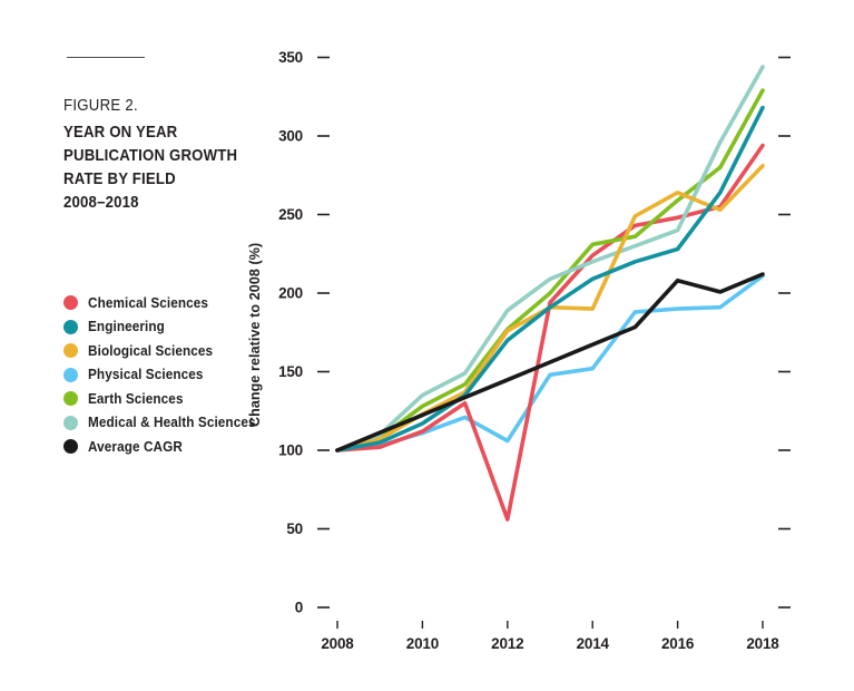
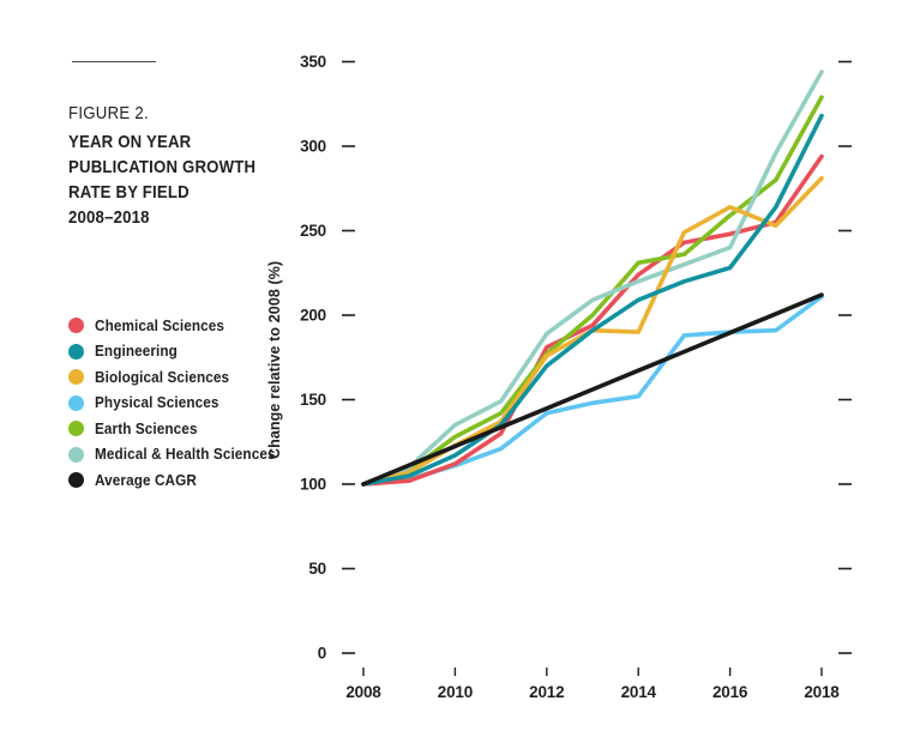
Chemical Sciences/2012: 56 -> 181
Physical Sciences/2012: 106 -> 142
Average CAGR/2016: 208 -> 190
